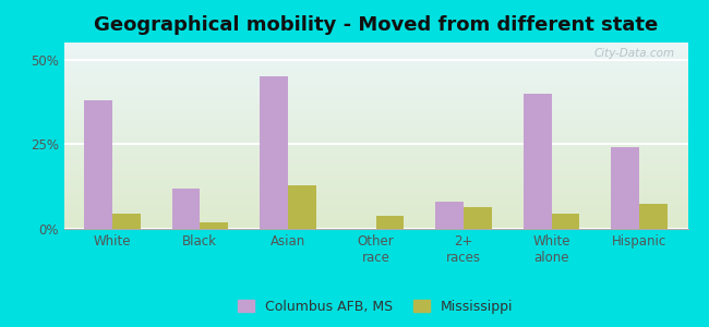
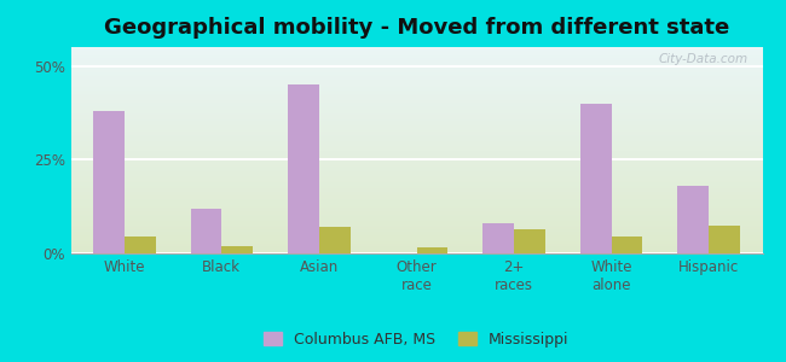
Mississippi/Asian: 13.0% -> 7.0%
Mississippi/Other race: 4.0% -> 1.5%
Columbus AFB, MS/Hispanic: 24% -> 18%
